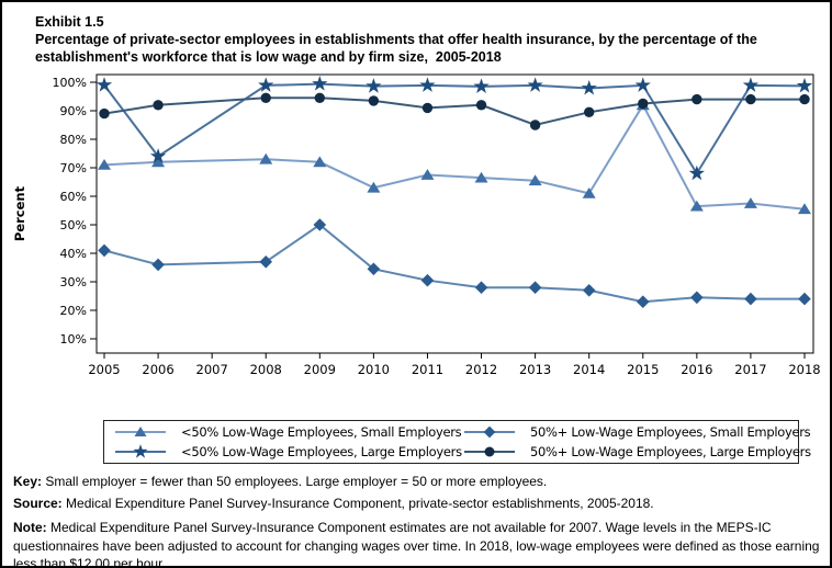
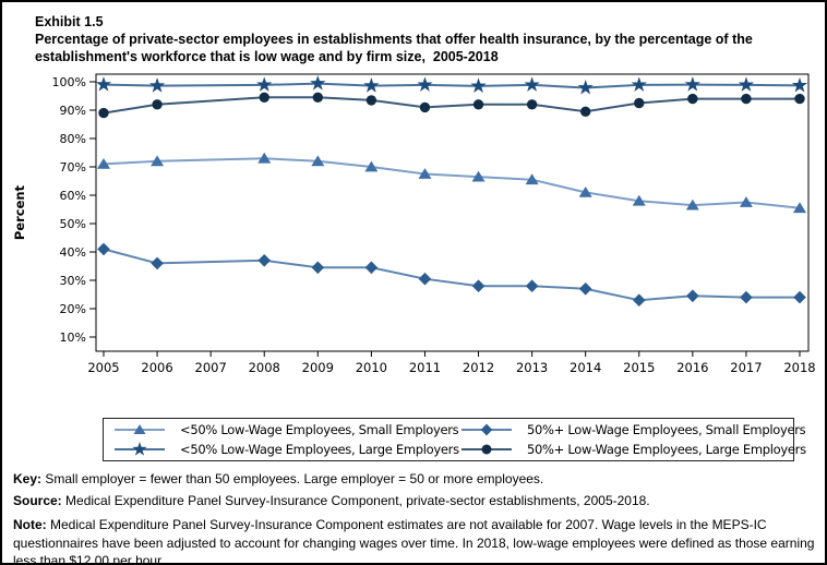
<50% Low-Wage Employees, Large Employers/2006: 74% -> 99%
50%+ Low-Wage Employees, Small Employers/2009: 50% -> 34%
<50% Low-Wage Employees, Small Employers/2010: 63% -> 70%
50%+ Low-Wage Employees, Large Employers/2013: 85% -> 92%
<50% Low-Wage Employees, Small Employers/2015: 92% -> 58%
<50% Low-Wage Employees, Large Employers/2016: 68% -> 99%
